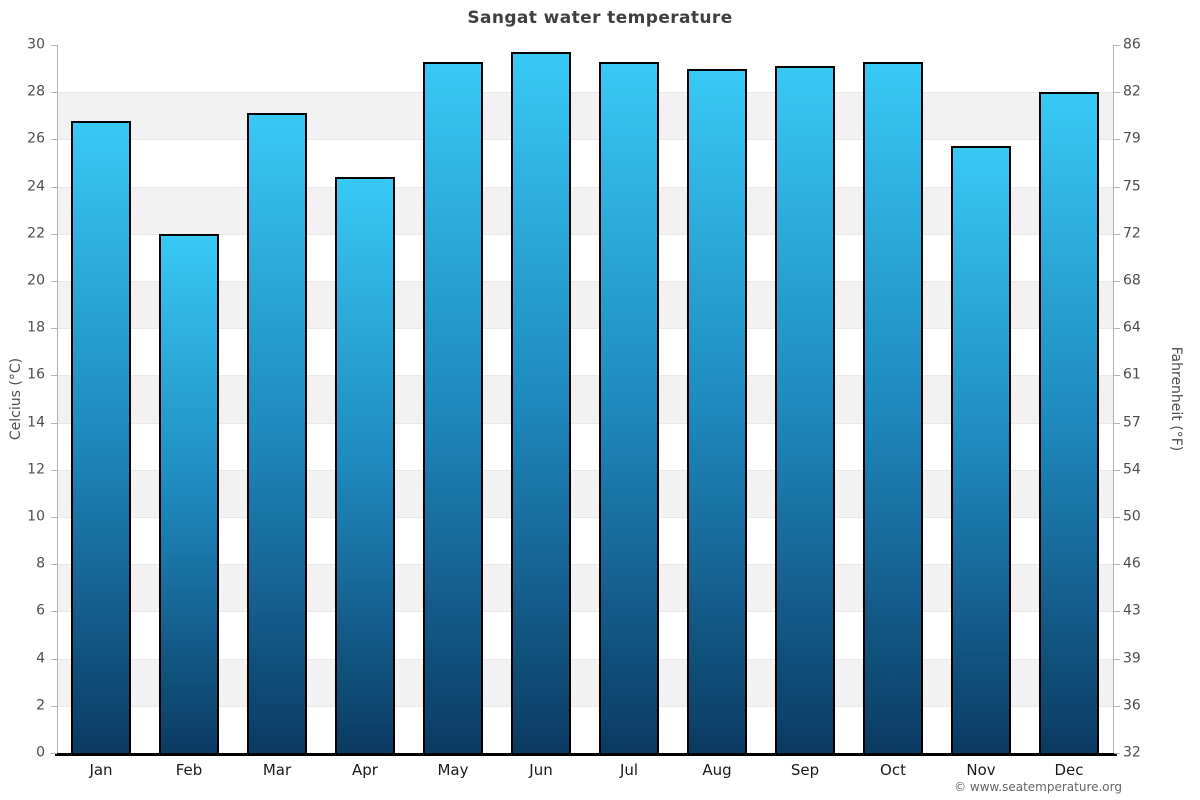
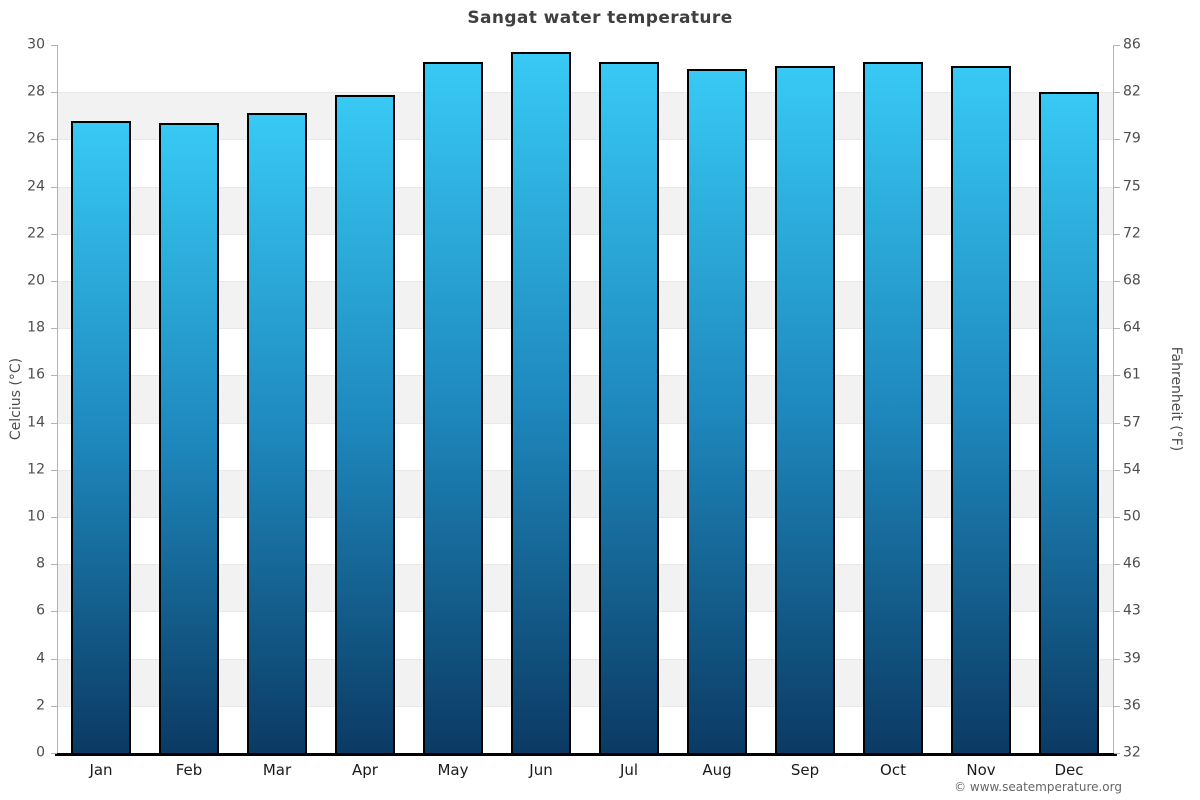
Feb: 22.0 -> 26.7
Apr: 24.4 -> 27.9
Nov: 25.7 -> 29.1
